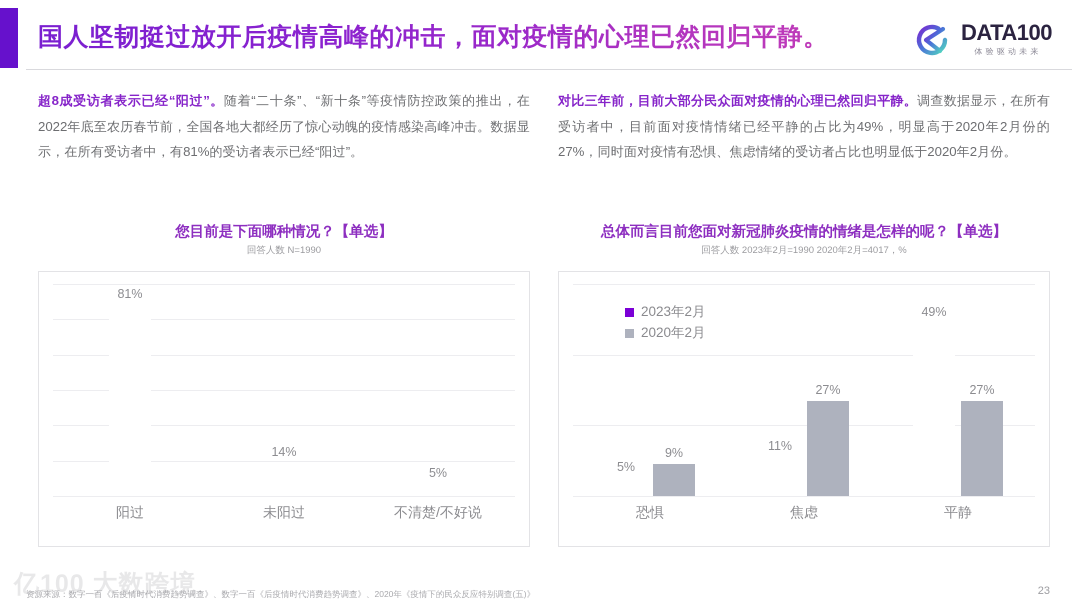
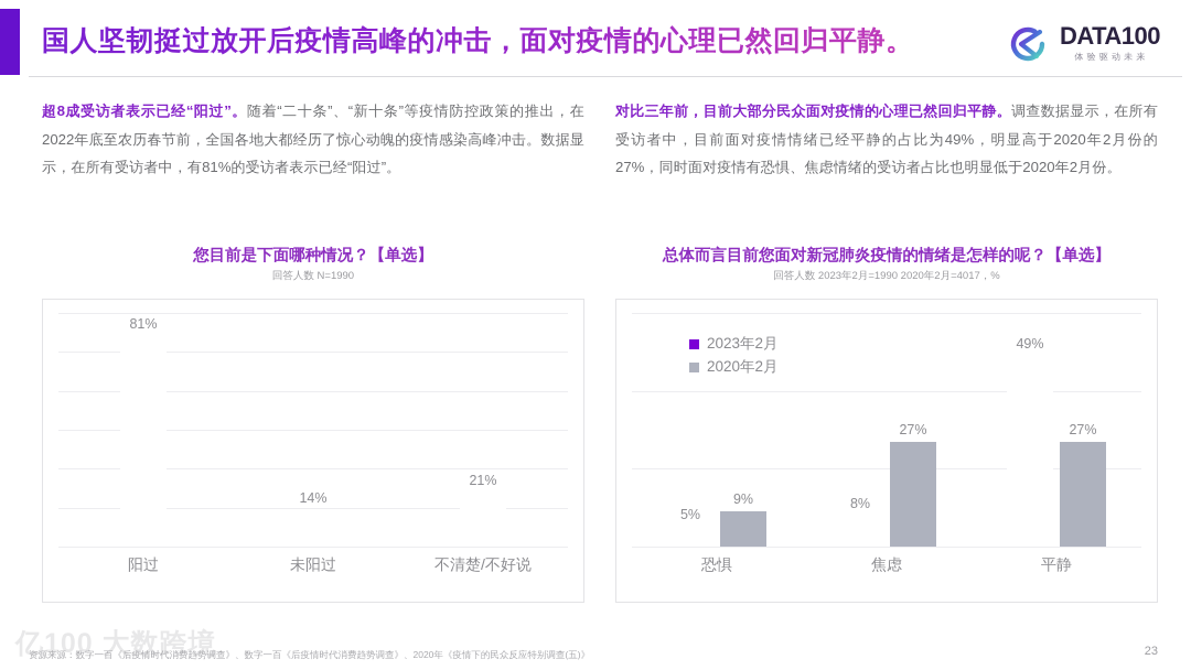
您目前是下面哪种情况？【单选】/不清楚/不好说: 5% -> 21%
总体而言目前您面对新冠肺炎疫情的情绪是怎样的呢？【单选】/2023年2月/焦虑: 11% -> 8%
